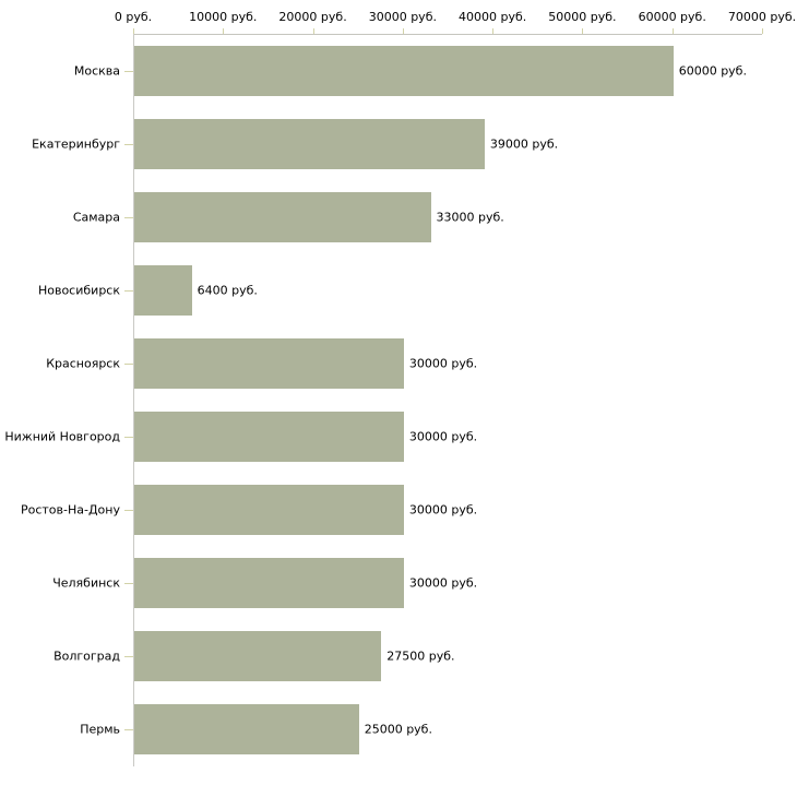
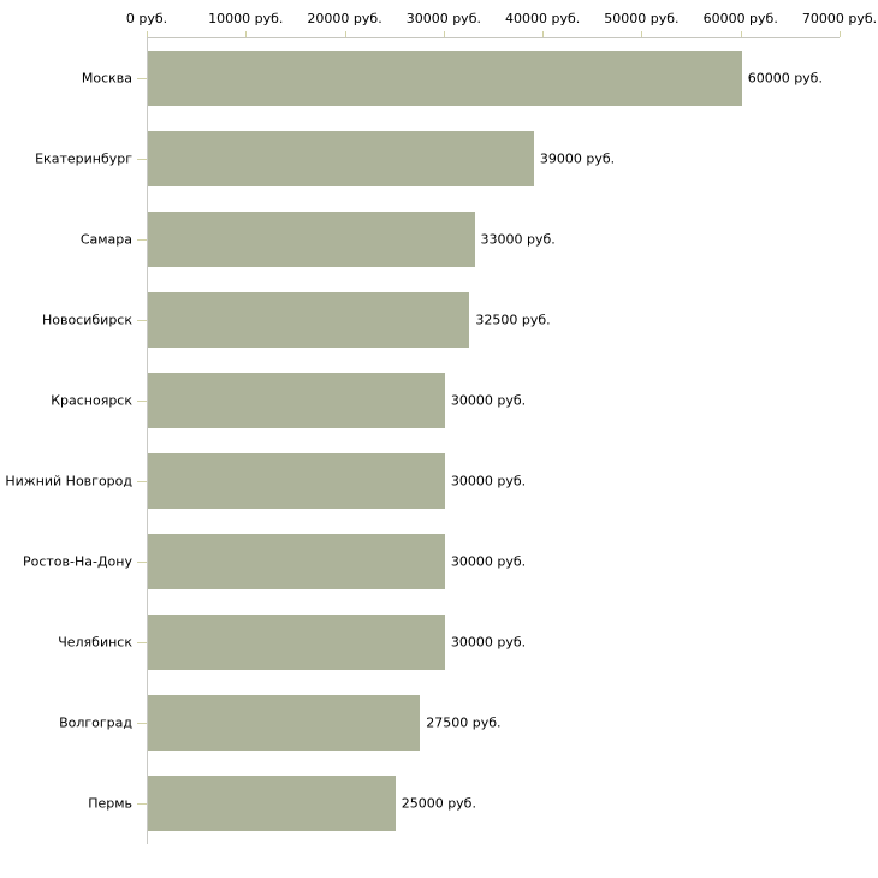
Новосибирск: 6400 -> 32500
